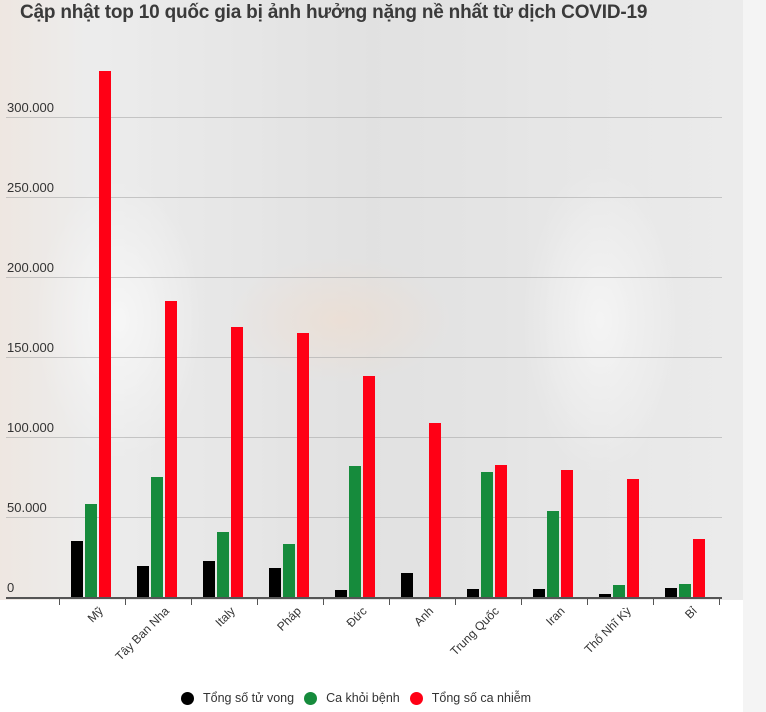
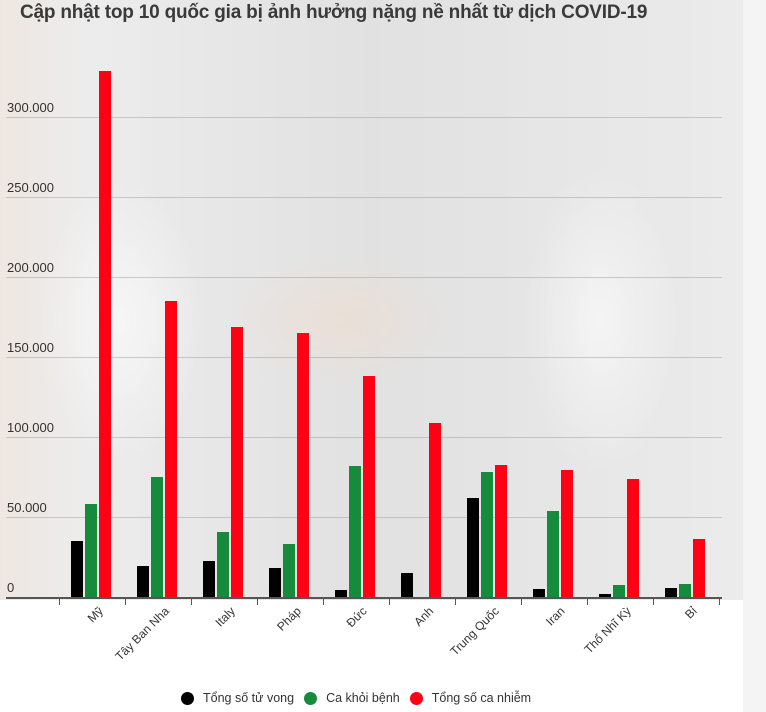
Tổng số tử vong/Trung Quốc: 5000 -> 62000
